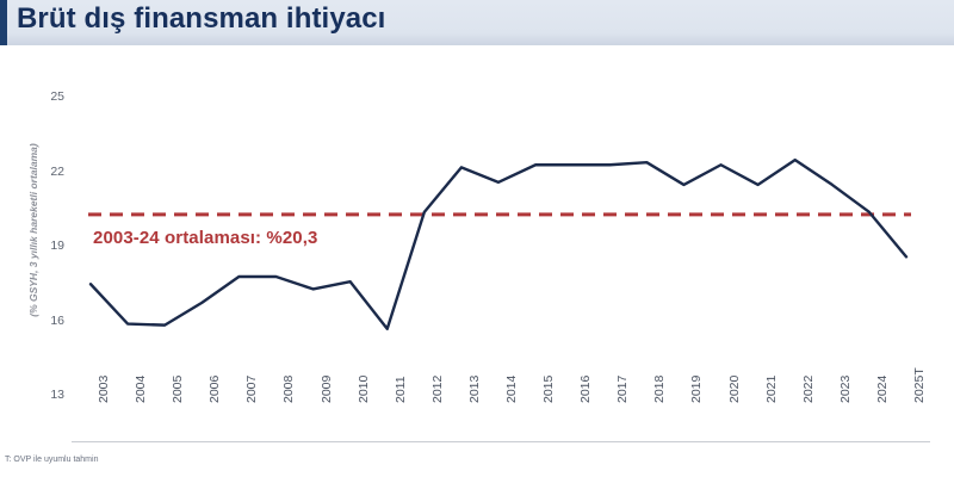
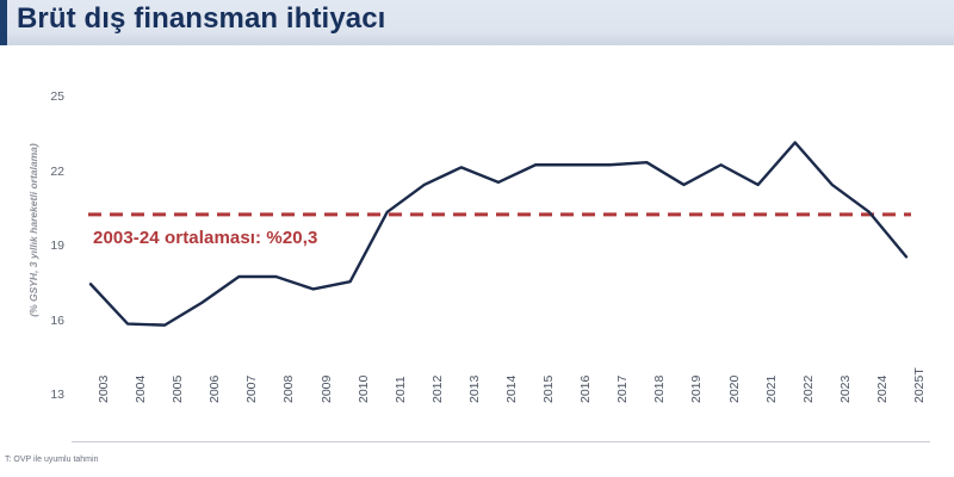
2011: 15.7 -> 20.4
2012: 20.4 -> 21.5
2022: 22.5 -> 23.2
